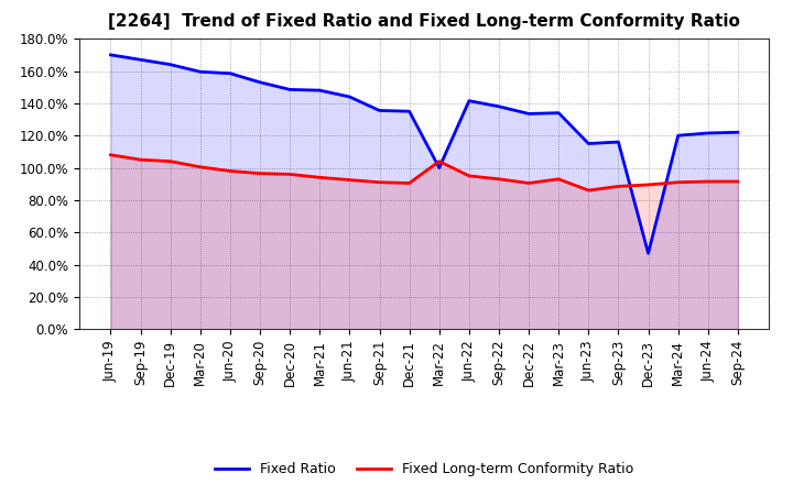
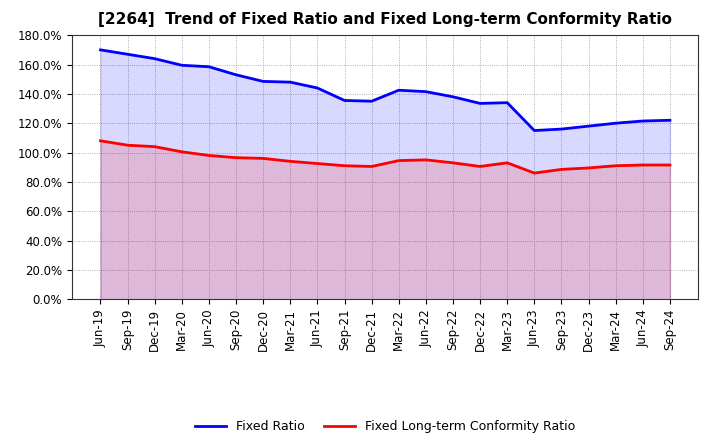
Fixed Ratio/Mar-22: 100% -> 142%
Fixed Long-term Conformity Ratio/Mar-22: 104% -> 94%
Fixed Ratio/Dec-23: 47% -> 118%
